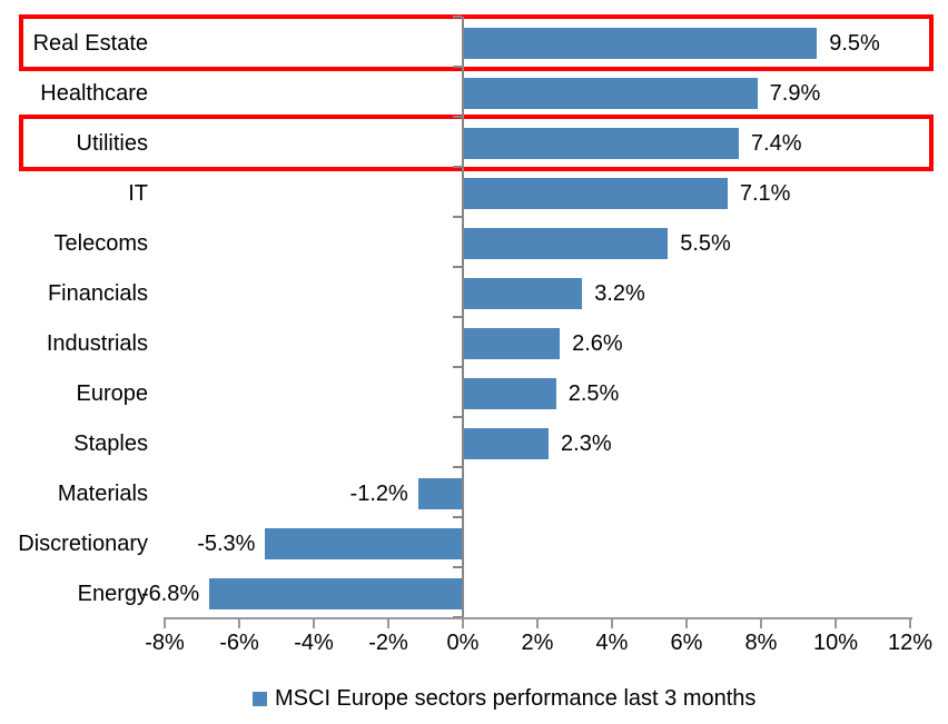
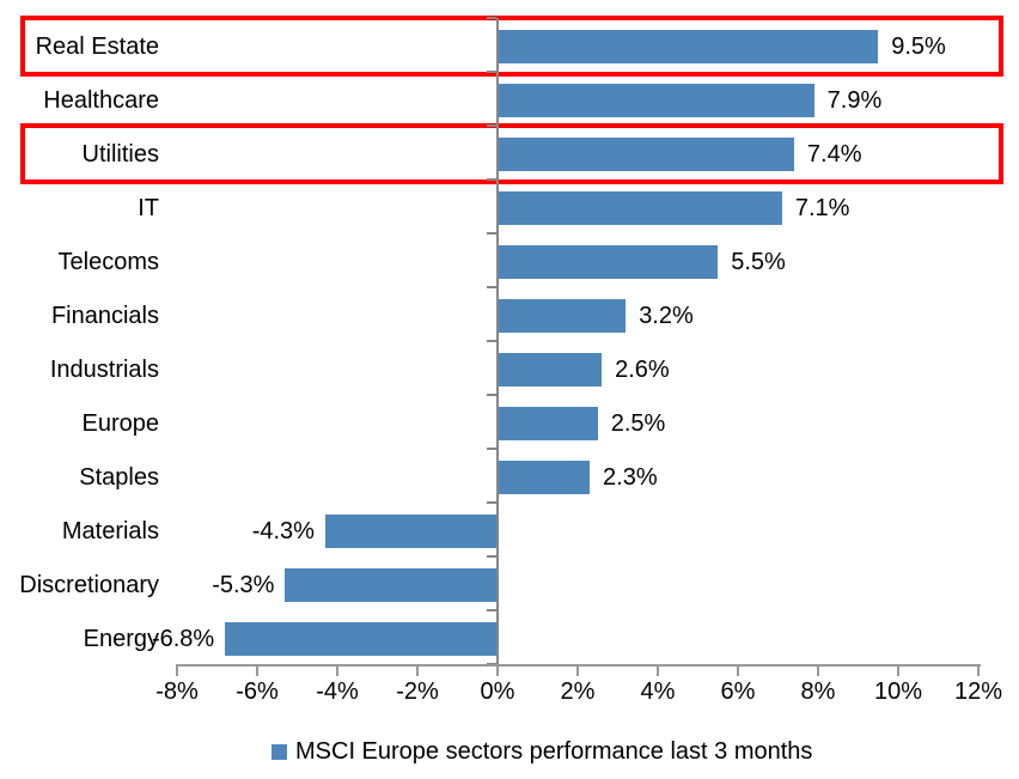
Materials: -1.2% -> -4.3%
